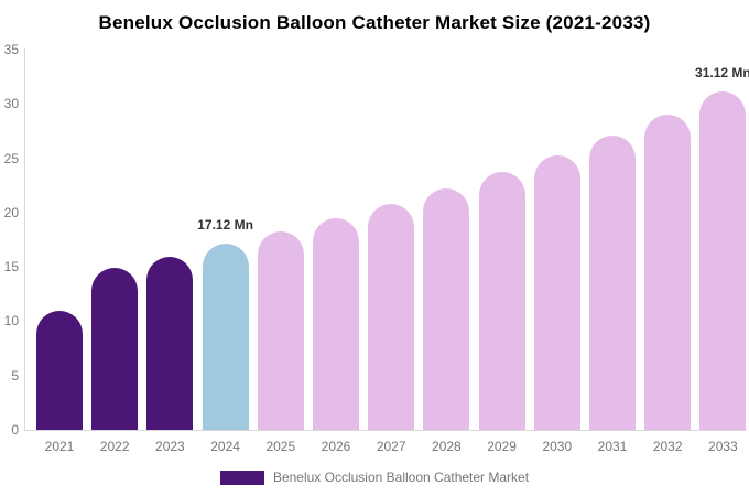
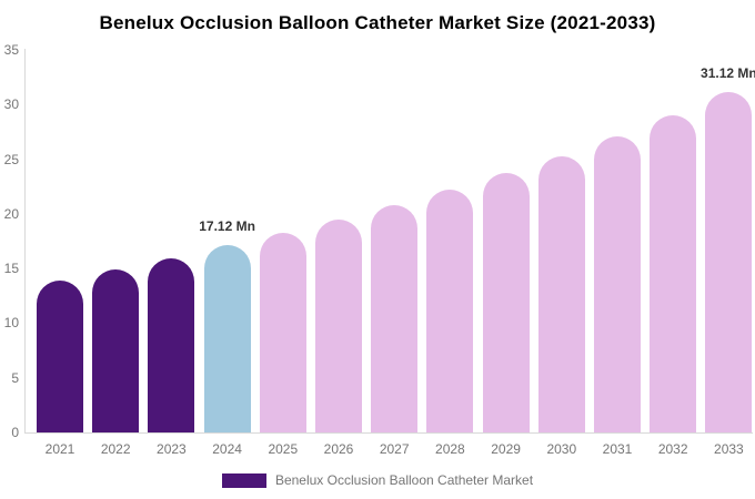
2021: 11 -> 14
